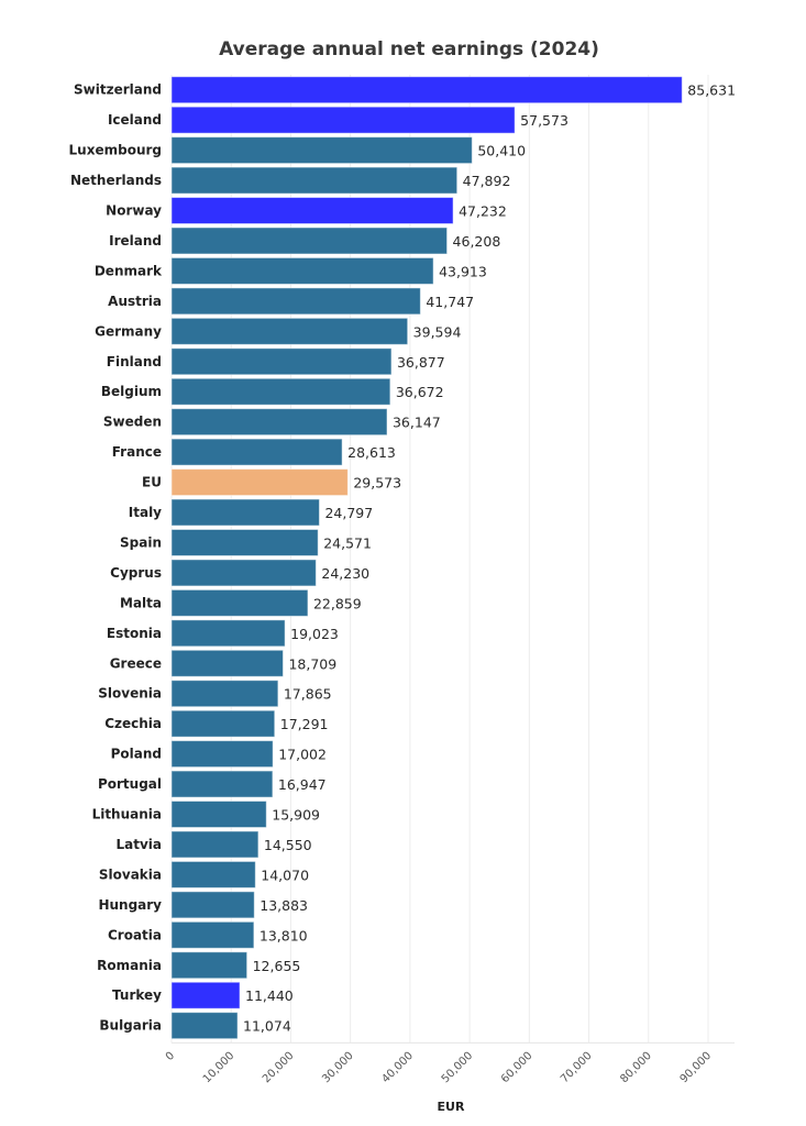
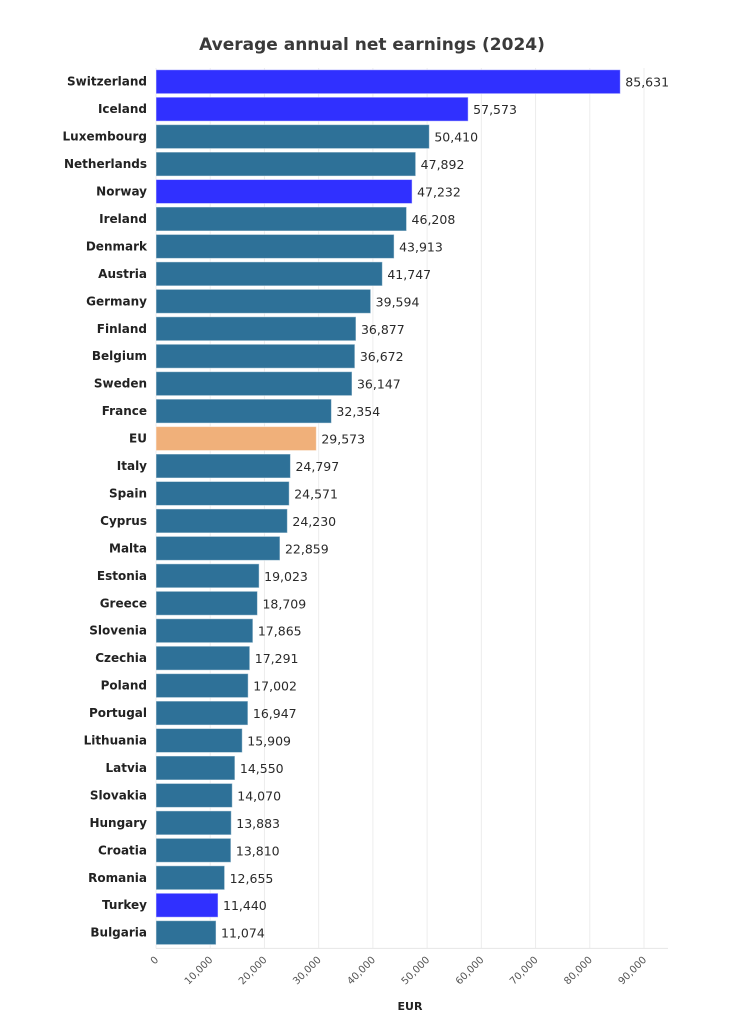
France: 28,613 -> 32,354
